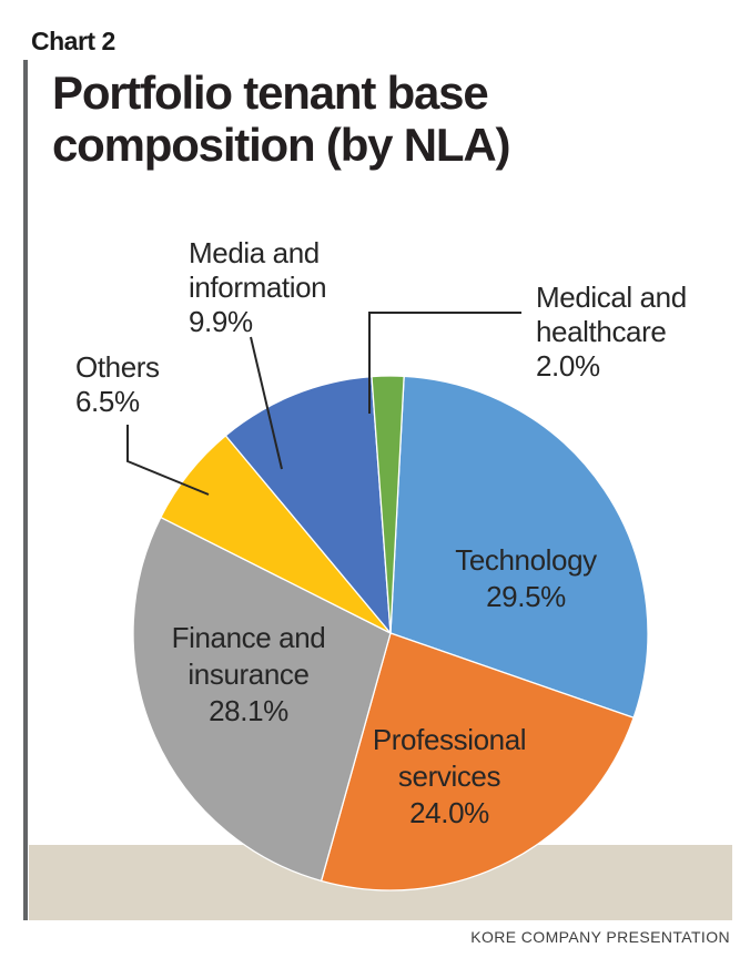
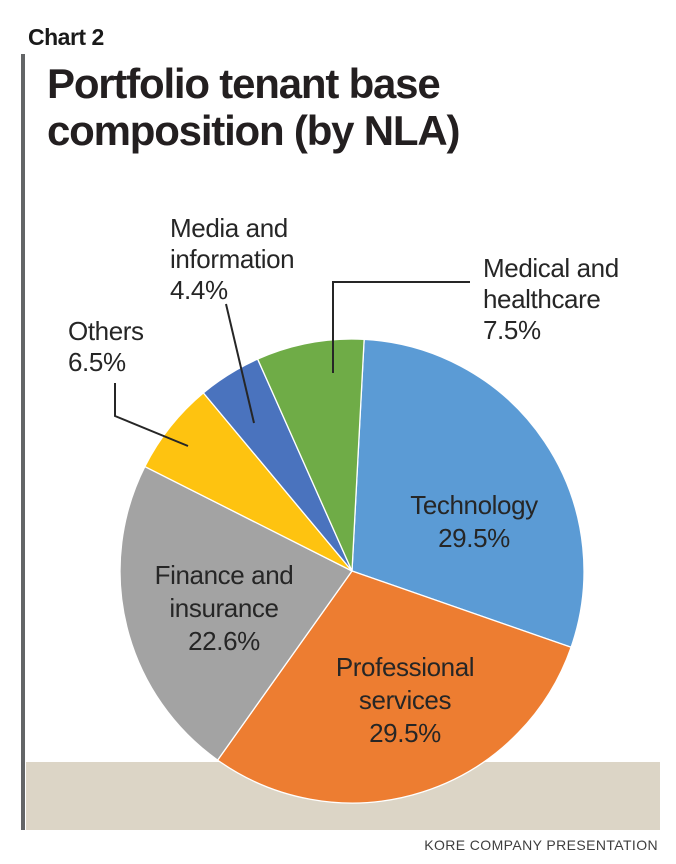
Professional services: 24.0% -> 29.5%
Finance and insurance: 28.1% -> 22.6%
Media and information: 9.9% -> 4.4%
Medical and healthcare: 2.0% -> 7.5%
